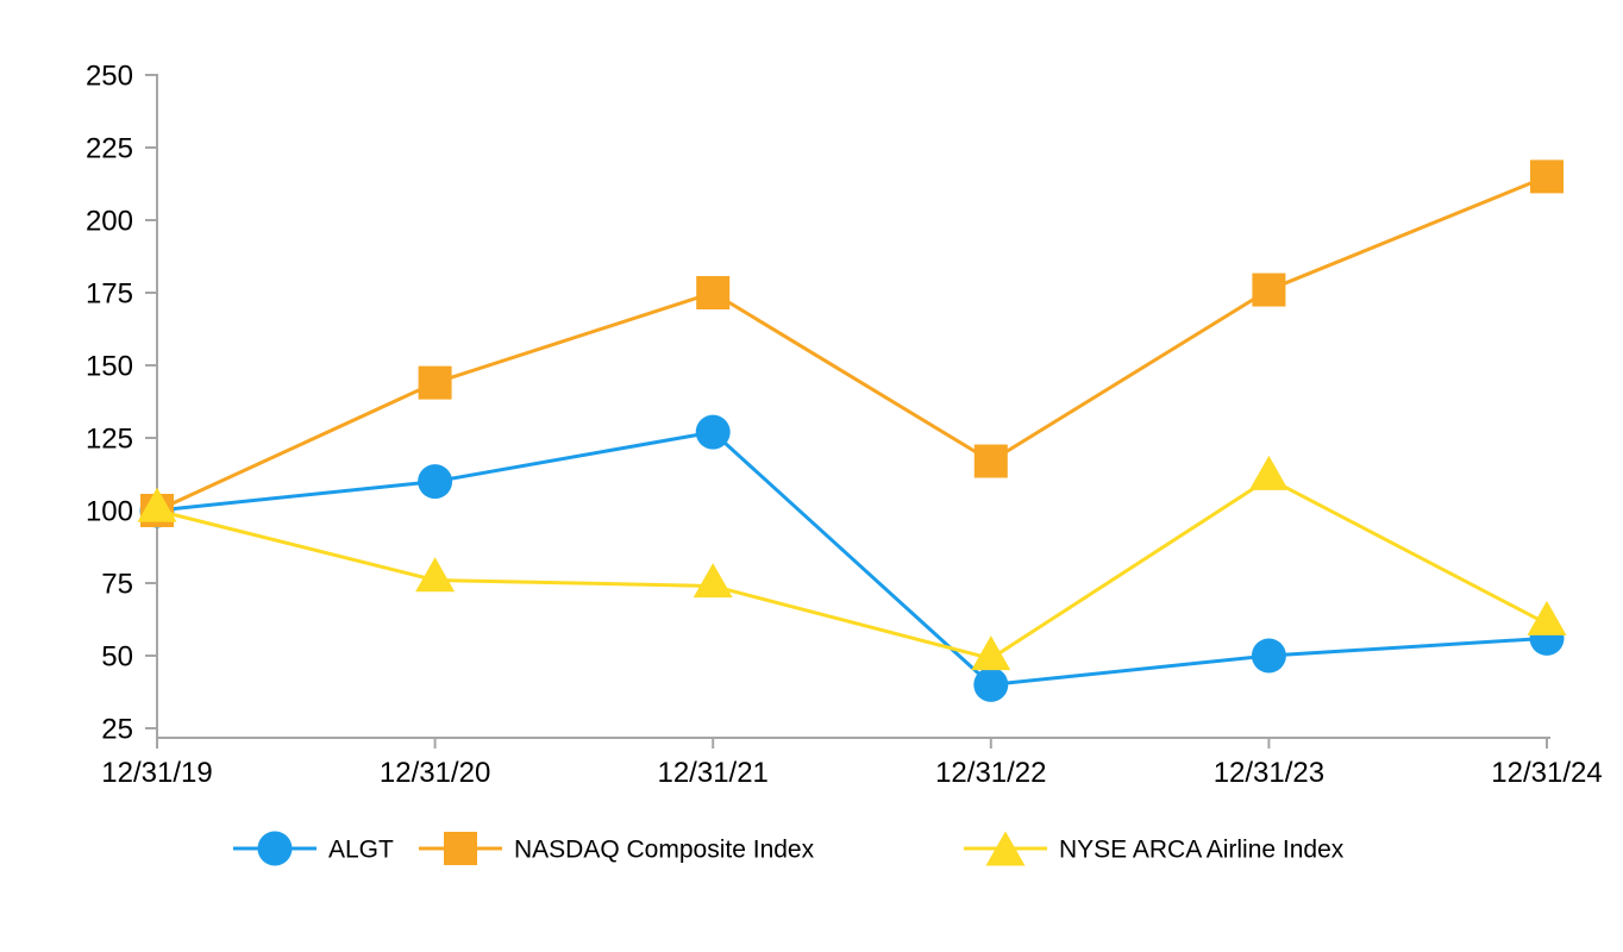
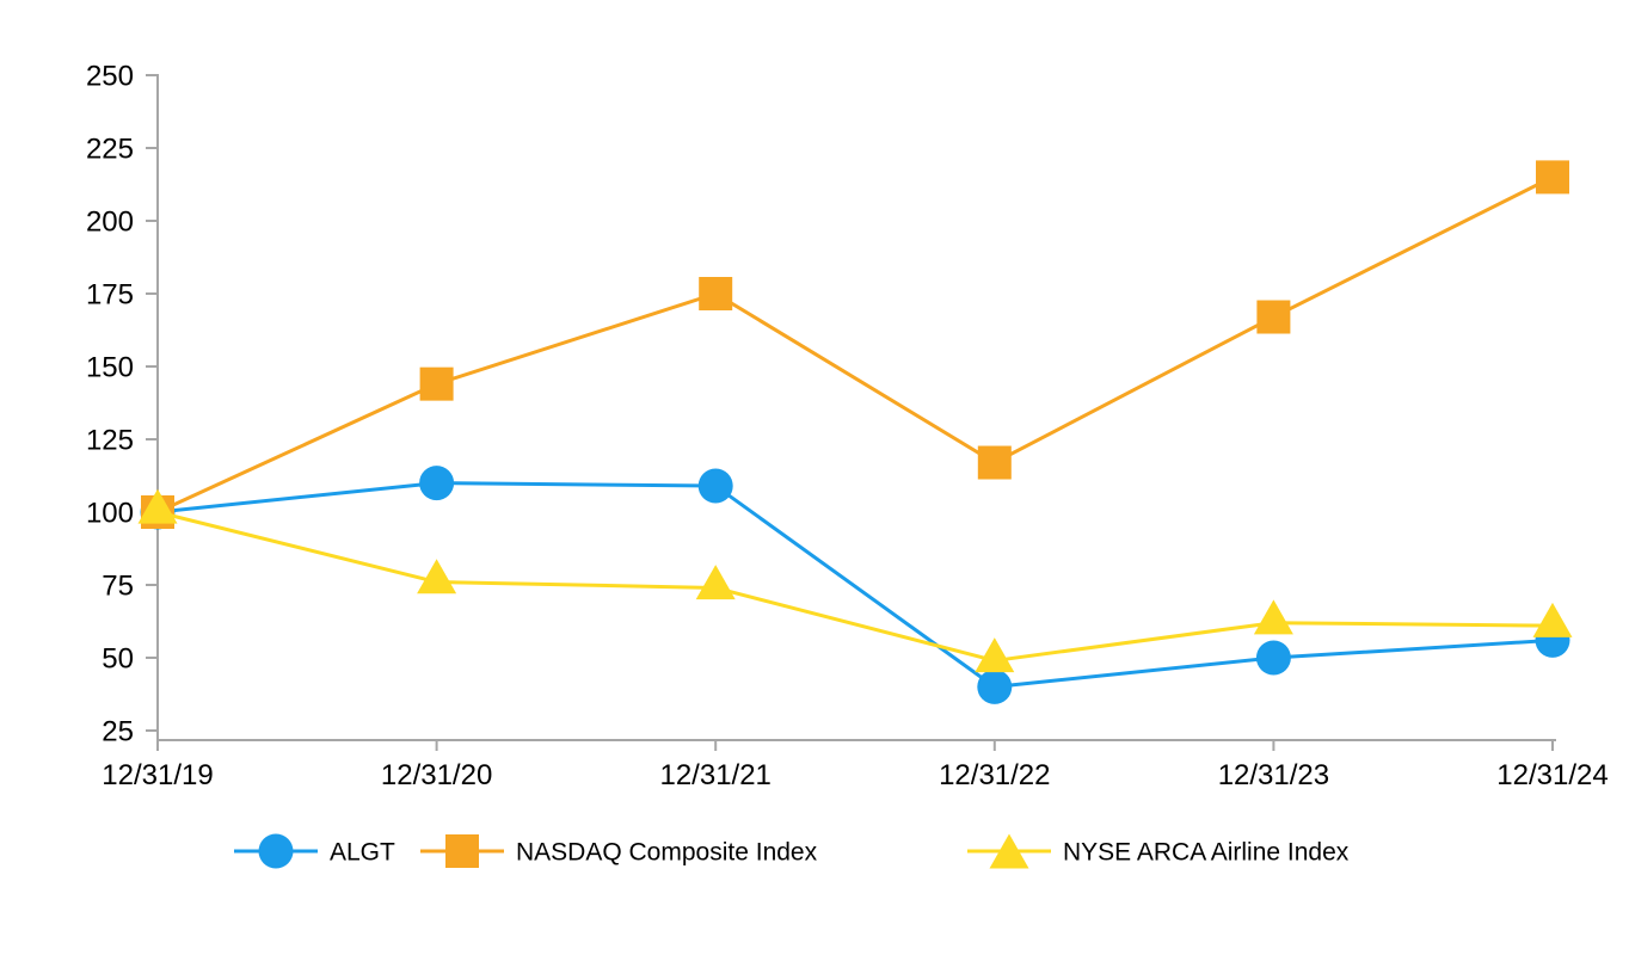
ALGT/12/31/21: 127 -> 109
NASDAQ Composite Index/12/31/23: 176 -> 167
NYSE ARCA Airline Index/12/31/23: 111 -> 62
